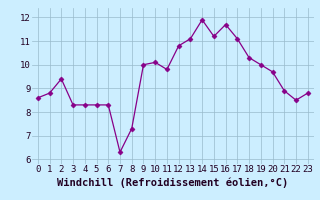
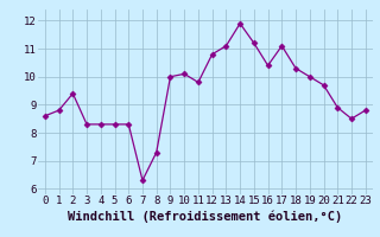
16: 11.7 -> 10.4
